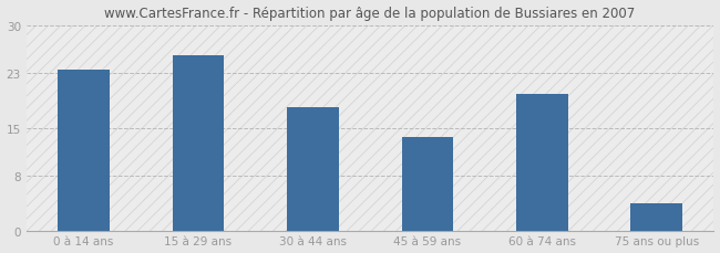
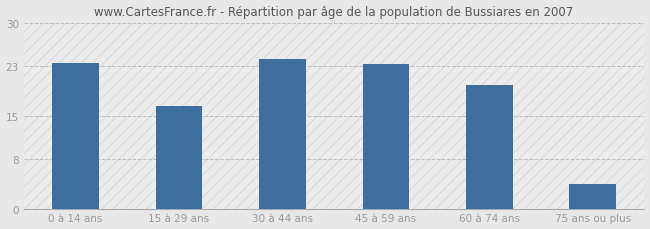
15 à 29 ans: 25.6 -> 16.5
30 à 44 ans: 18.0 -> 24.2
45 à 59 ans: 13.6 -> 23.4
